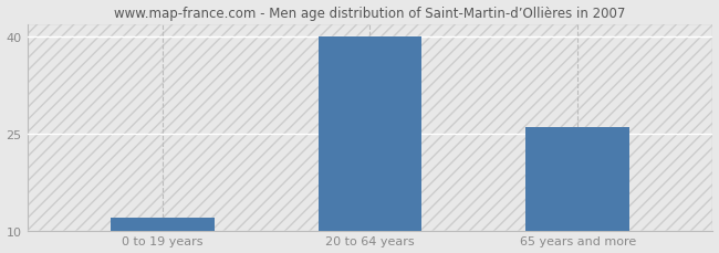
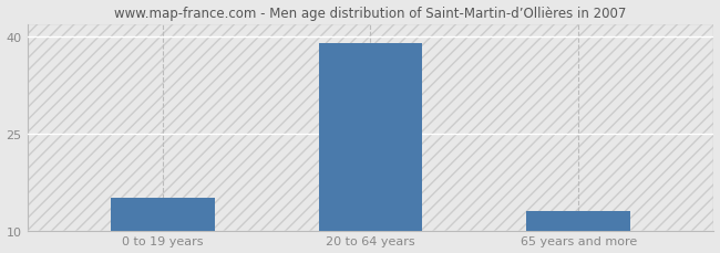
0 to 19 years: 12 -> 15
20 to 64 years: 40 -> 39
65 years and more: 26 -> 13
